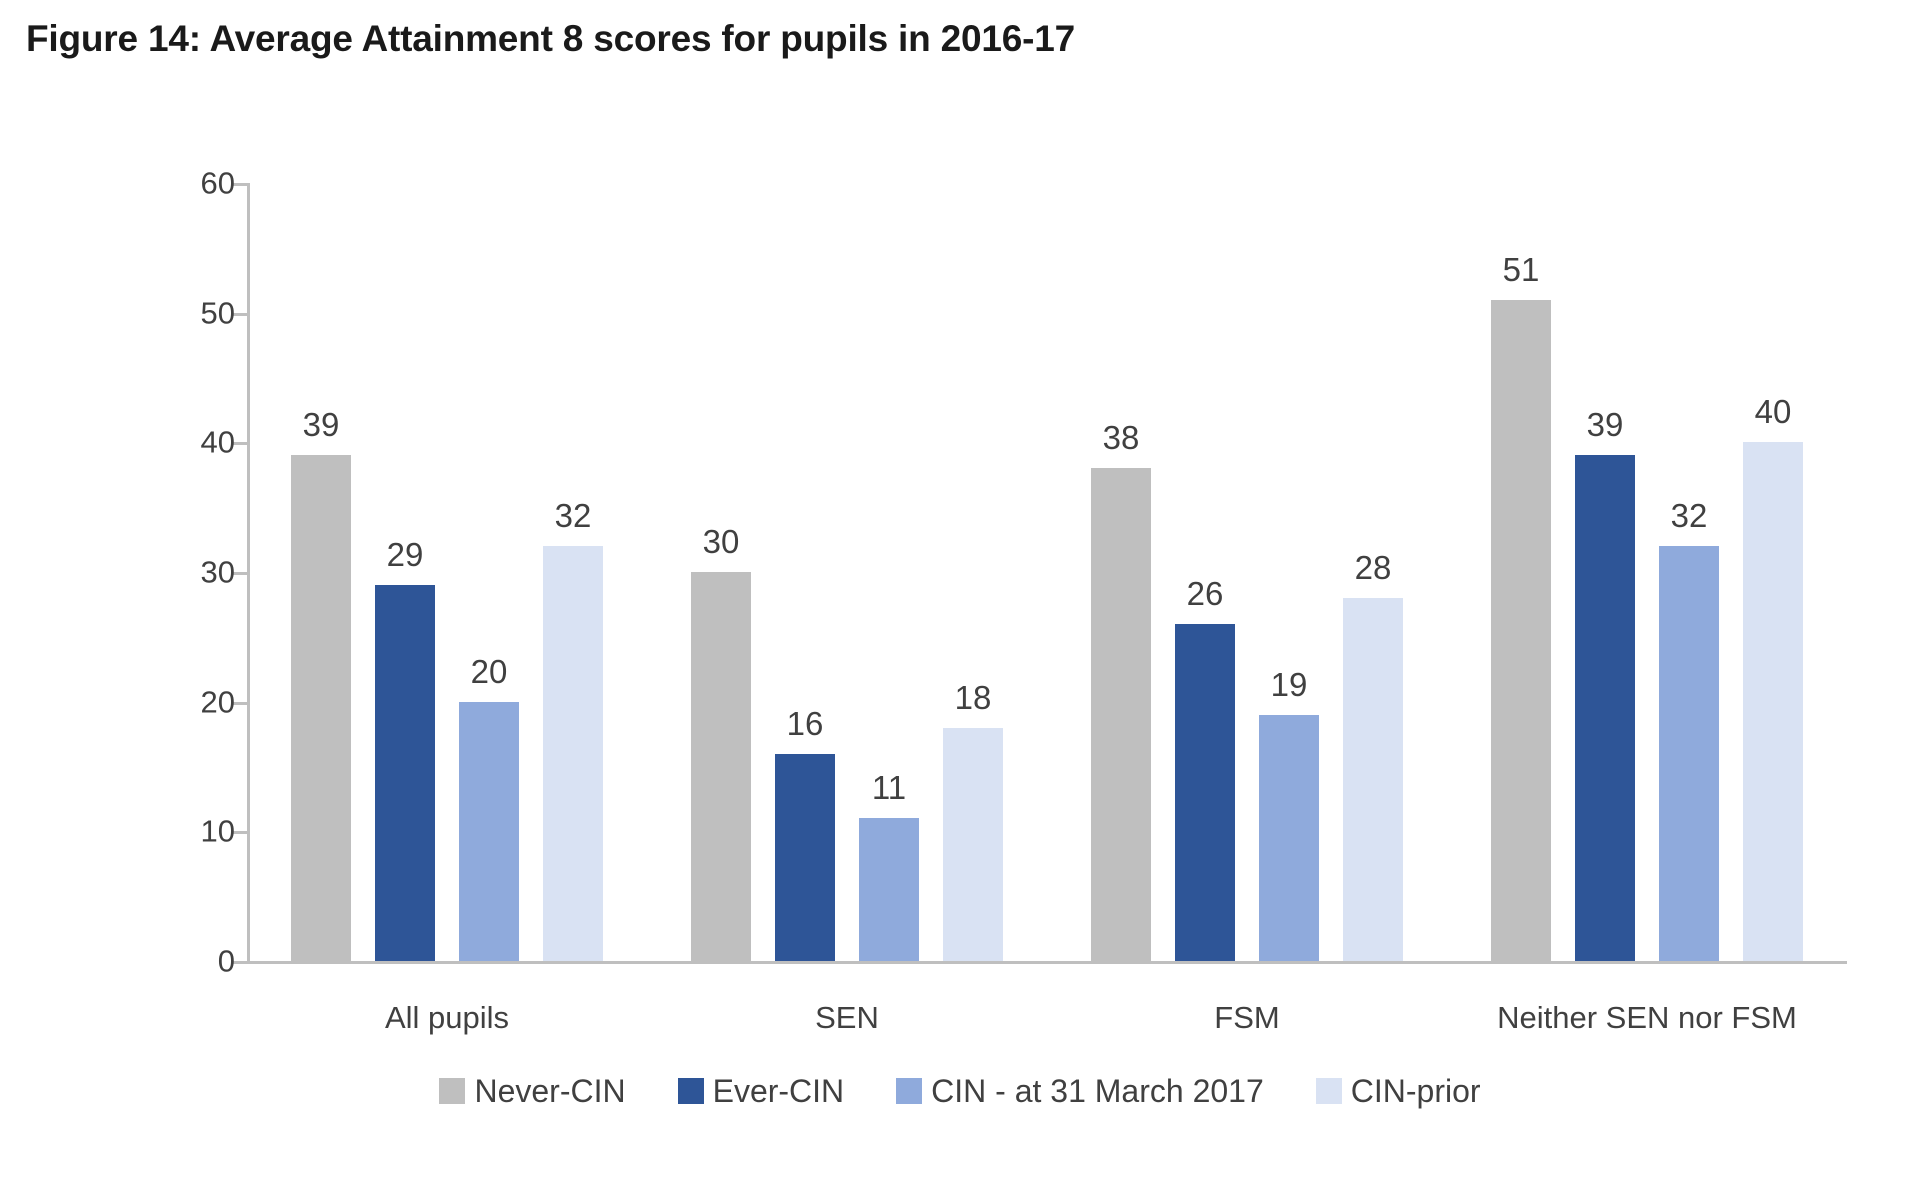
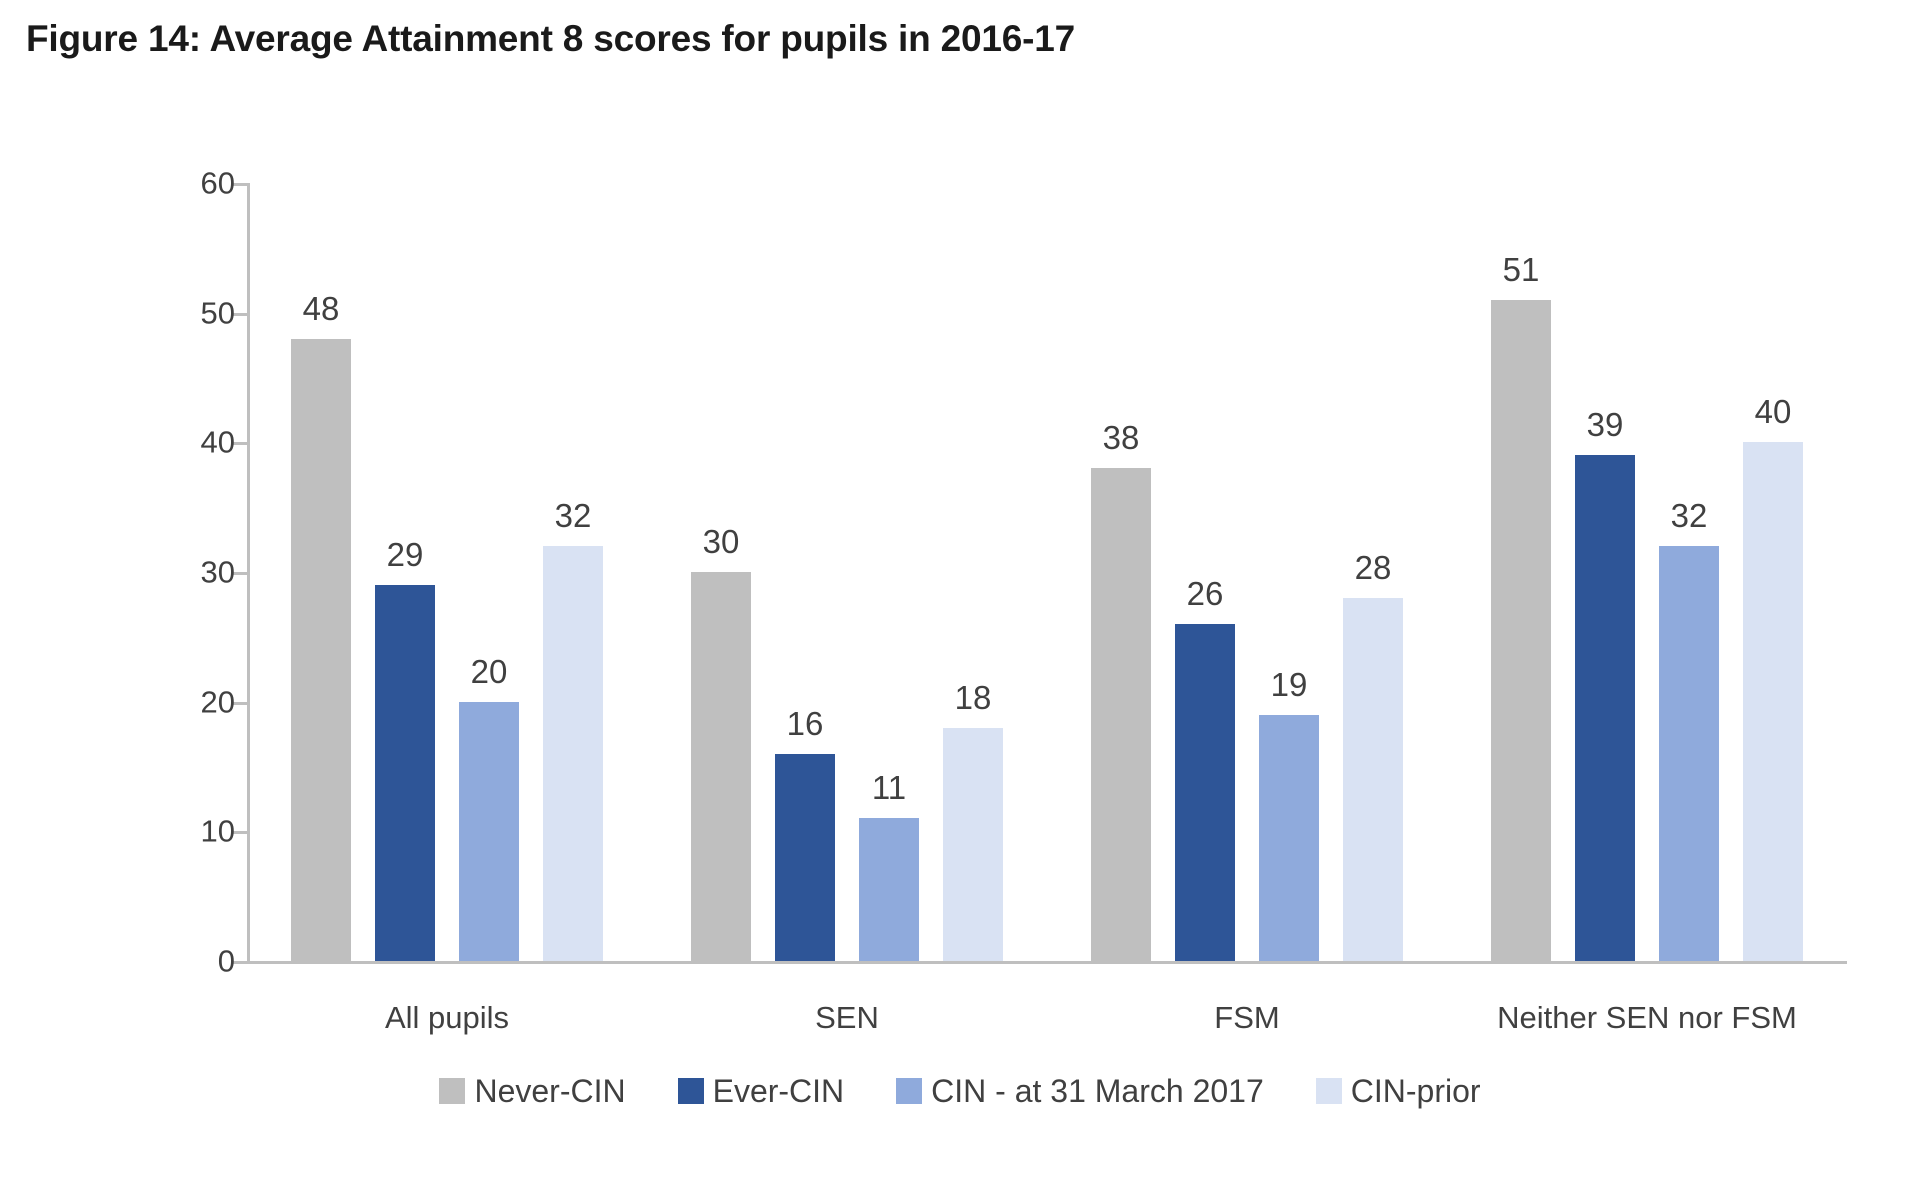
Never-CIN/All pupils: 39 -> 48
